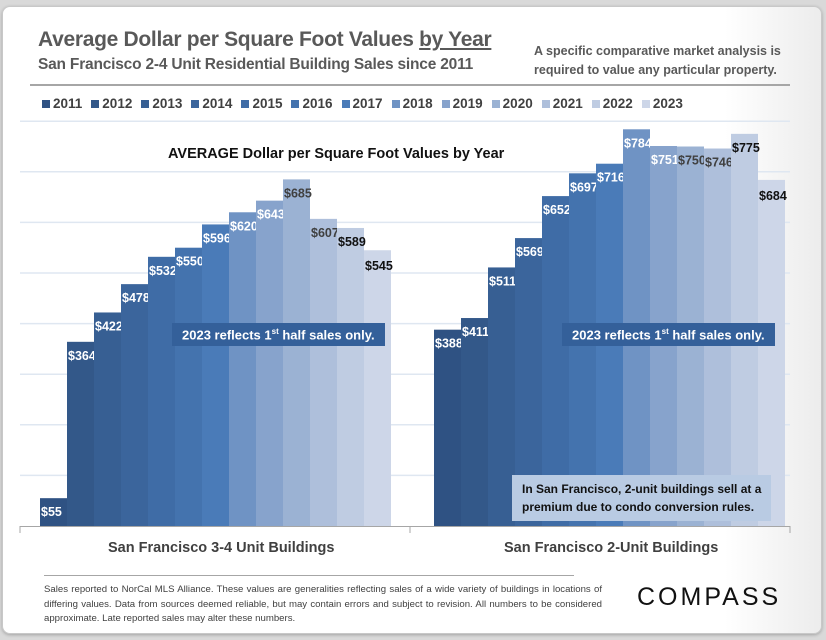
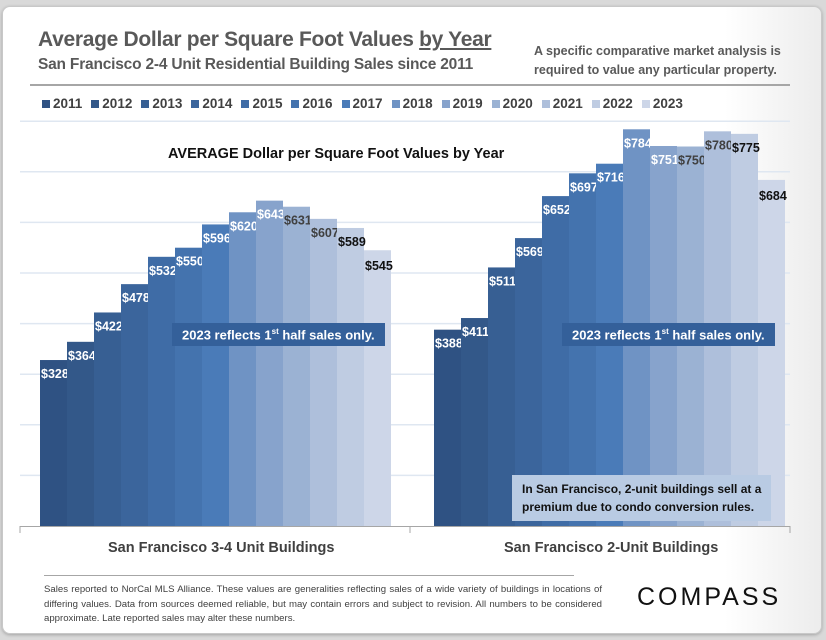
2011/San Francisco 3-4 Unit Buildings: $55 -> $328
2020/San Francisco 3-4 Unit Buildings: $685 -> $631
2021/San Francisco 2-Unit Buildings: $746 -> $780
